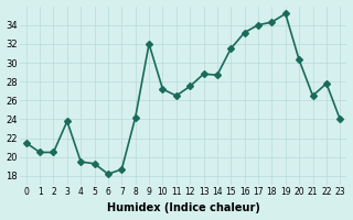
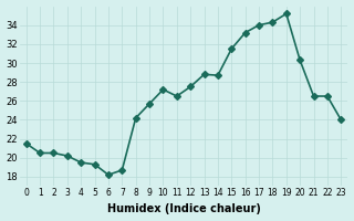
3: 23.8 -> 20.2
9: 32.0 -> 25.7
22: 27.8 -> 26.5
